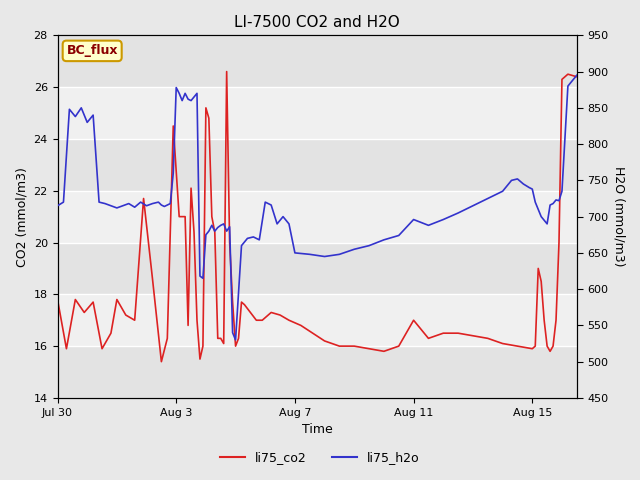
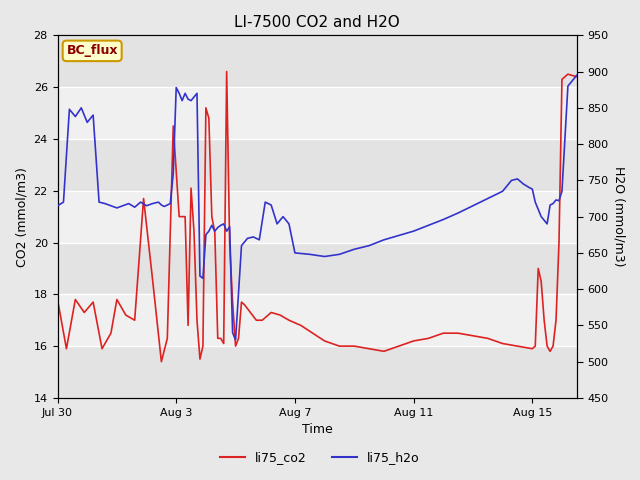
li75_co2/Aug 11: 17.0 -> 16.2
li75_h2o/Aug 11: 696 -> 680
